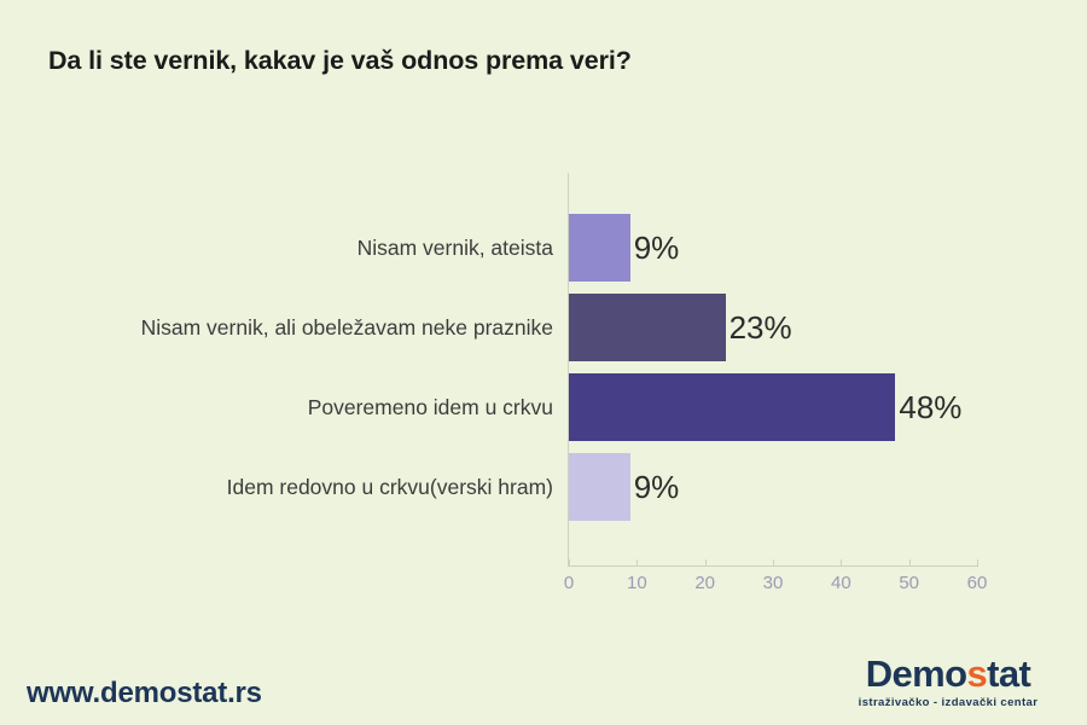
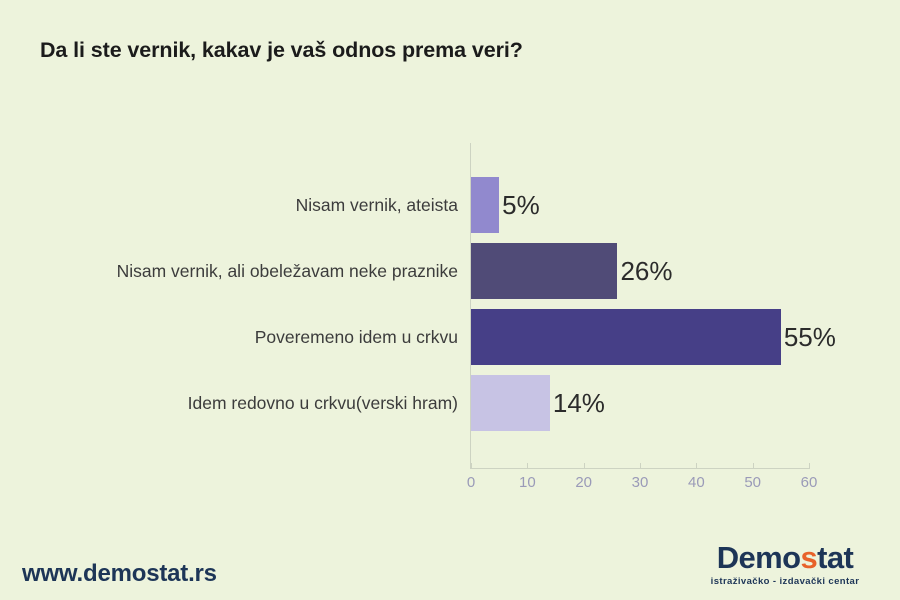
Nisam vernik, ateista: 9% -> 5%
Nisam vernik, ali obeležavam neke praznike: 23% -> 26%
Poveremeno idem u crkvu: 48% -> 55%
Idem redovno u crkvu(verski hram): 9% -> 14%
